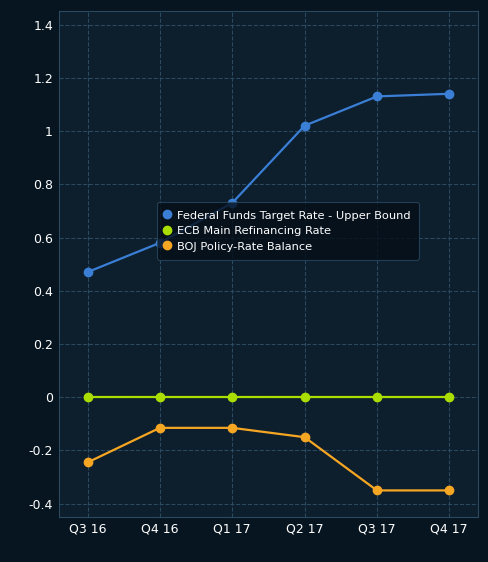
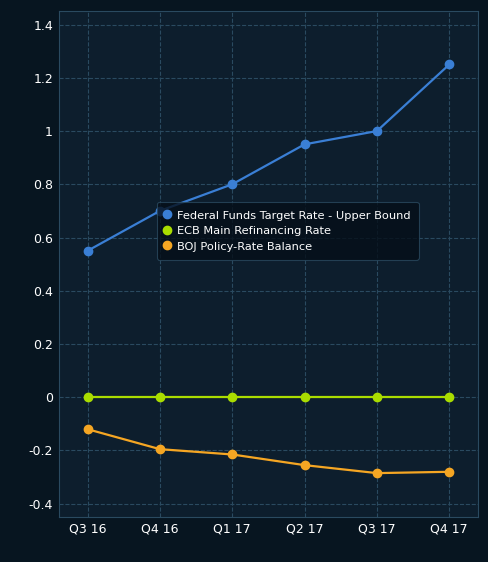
Federal Funds Target Rate - Upper Bound/Q3 16: 0.47 -> 0.55
BOJ Policy-Rate Balance/Q3 16: -0.245 -> -0.120
Federal Funds Target Rate - Upper Bound/Q4 16: 0.58 -> 0.70
BOJ Policy-Rate Balance/Q4 16: -0.115 -> -0.195
Federal Funds Target Rate - Upper Bound/Q1 17: 0.73 -> 0.80
BOJ Policy-Rate Balance/Q1 17: -0.115 -> -0.215
Federal Funds Target Rate - Upper Bound/Q2 17: 1.02 -> 0.95
BOJ Policy-Rate Balance/Q2 17: -0.150 -> -0.255
Federal Funds Target Rate - Upper Bound/Q3 17: 1.13 -> 1.00
BOJ Policy-Rate Balance/Q3 17: -0.350 -> -0.285
Federal Funds Target Rate - Upper Bound/Q4 17: 1.14 -> 1.25
BOJ Policy-Rate Balance/Q4 17: -0.350 -> -0.280
